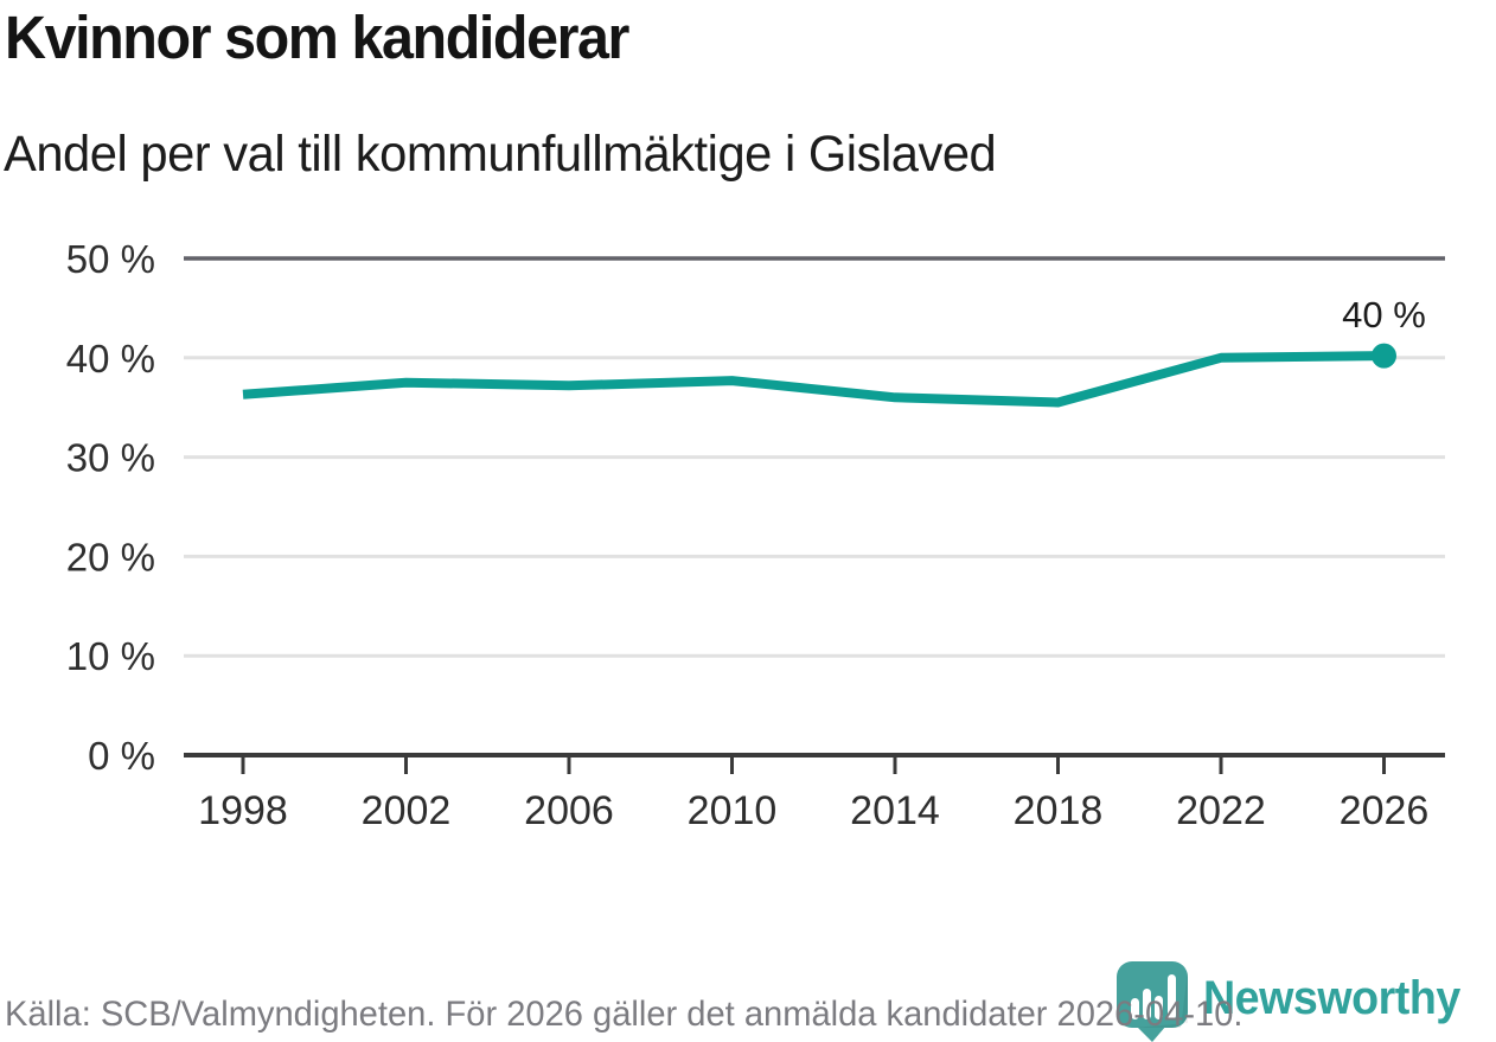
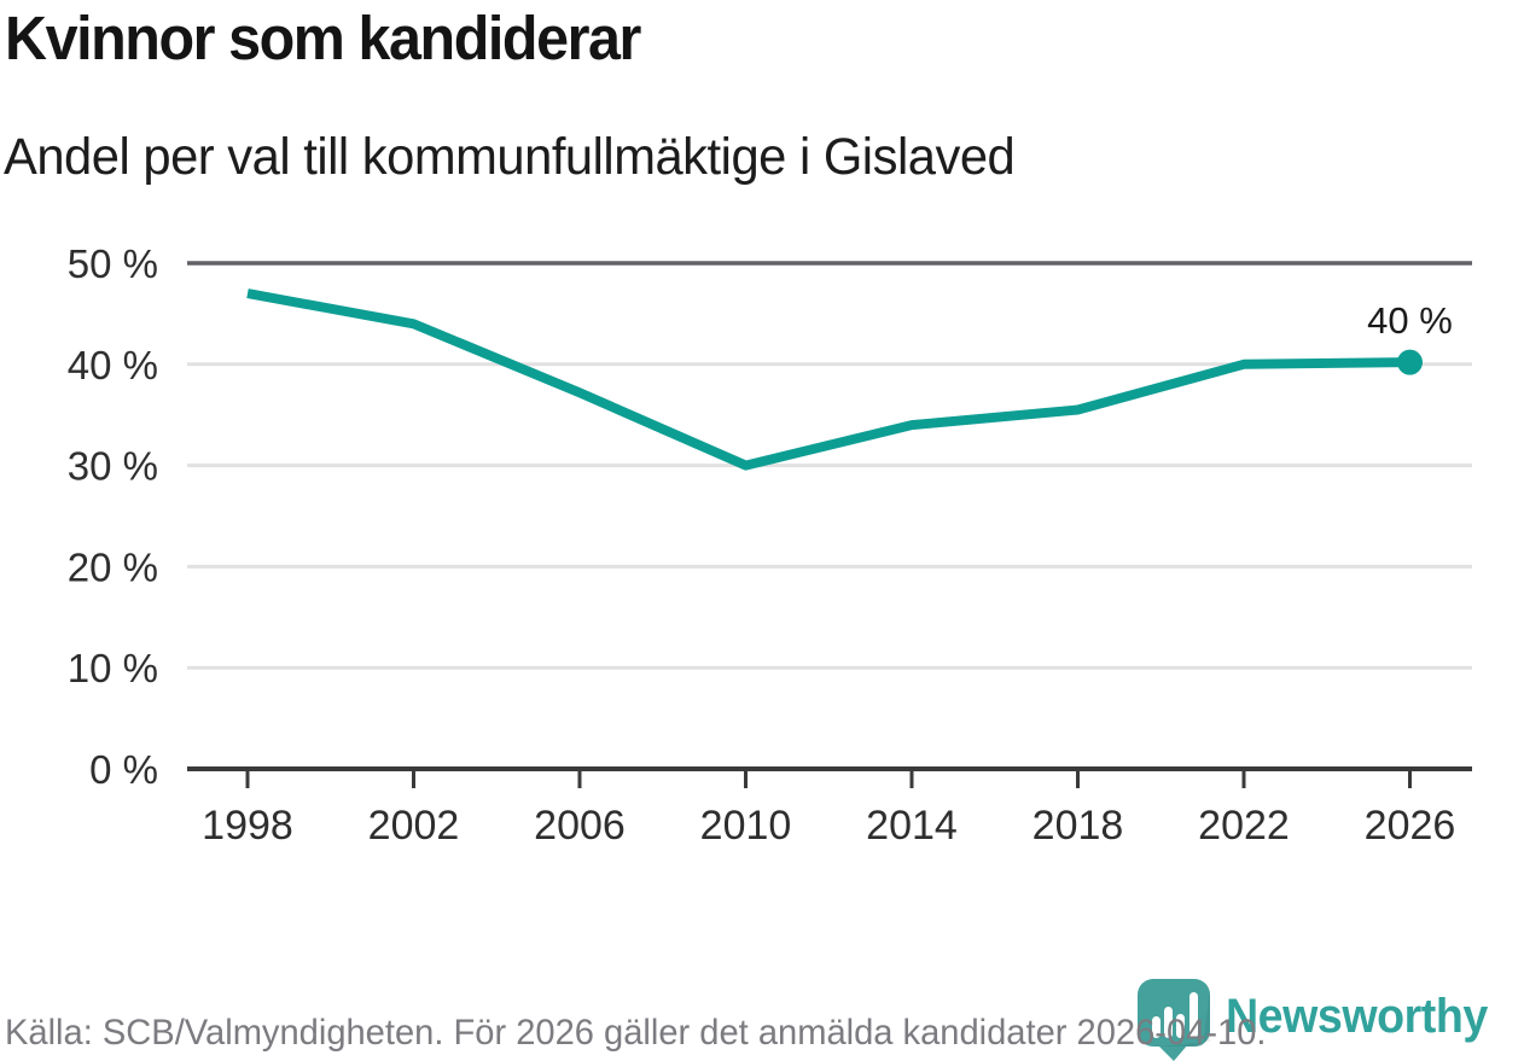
1998: 36% -> 47%
2002: 38% -> 44%
2010: 38% -> 30%
2014: 36% -> 34%
